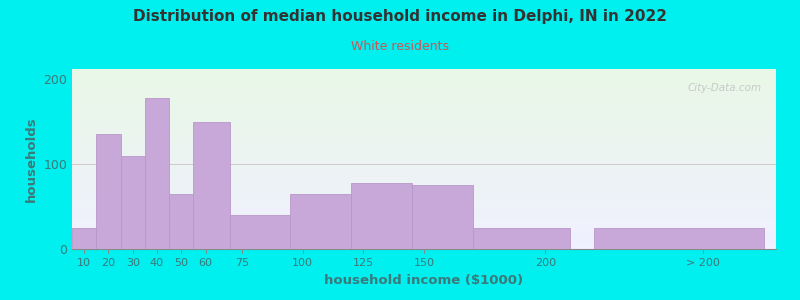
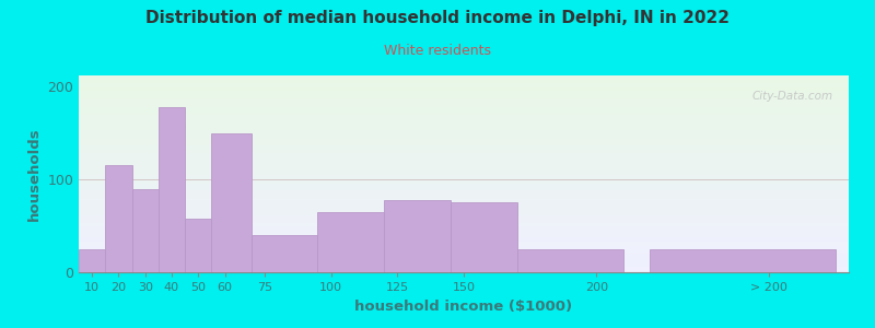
20: 135 -> 116
30: 110 -> 90
50: 65 -> 58
